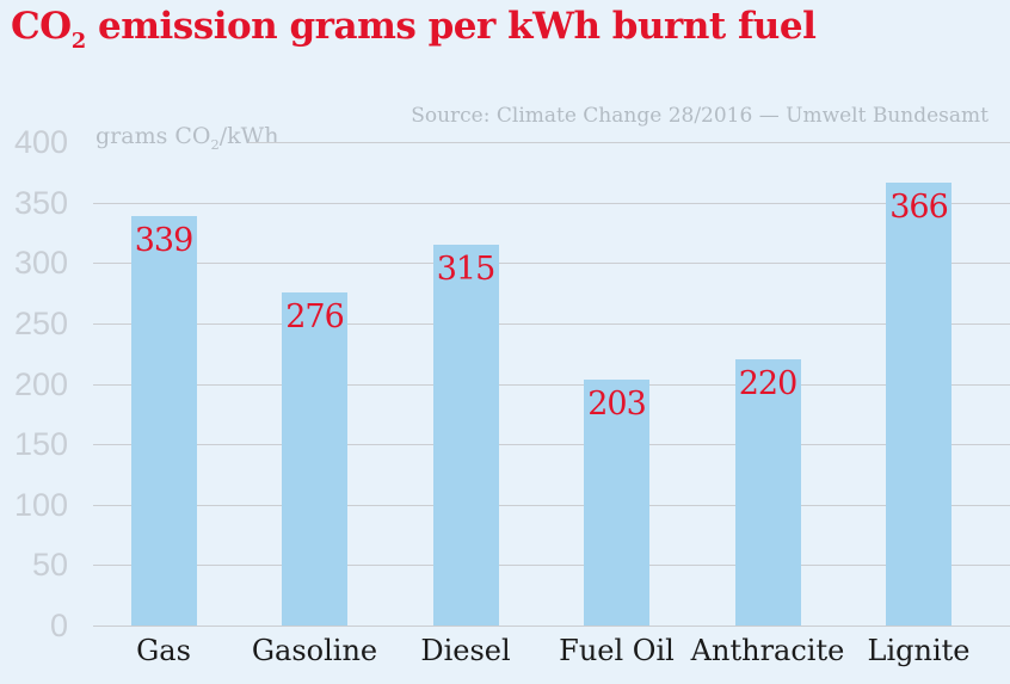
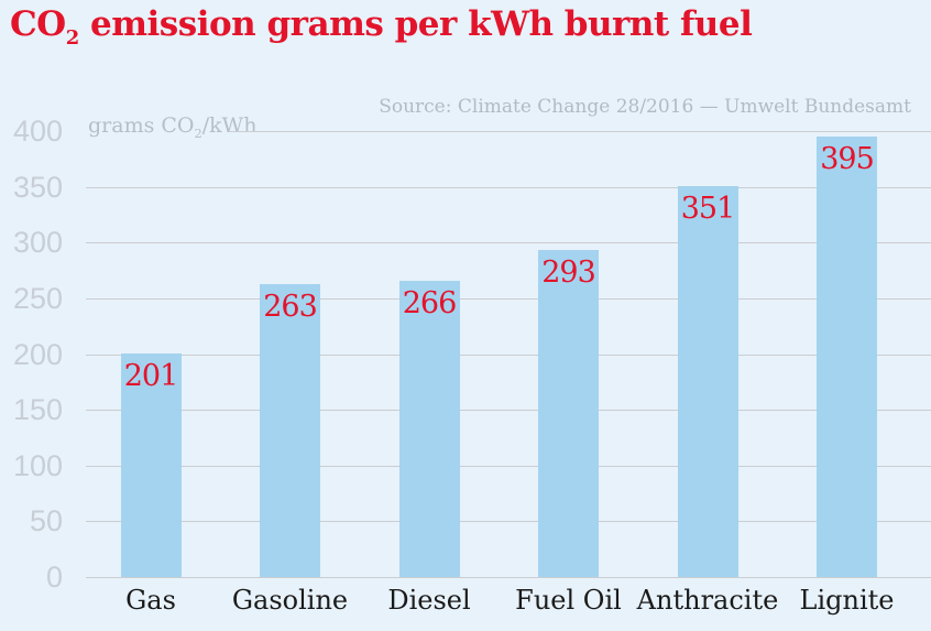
Gas: 339 -> 201
Gasoline: 276 -> 263
Diesel: 315 -> 266
Fuel Oil: 203 -> 293
Anthracite: 220 -> 351
Lignite: 366 -> 395
